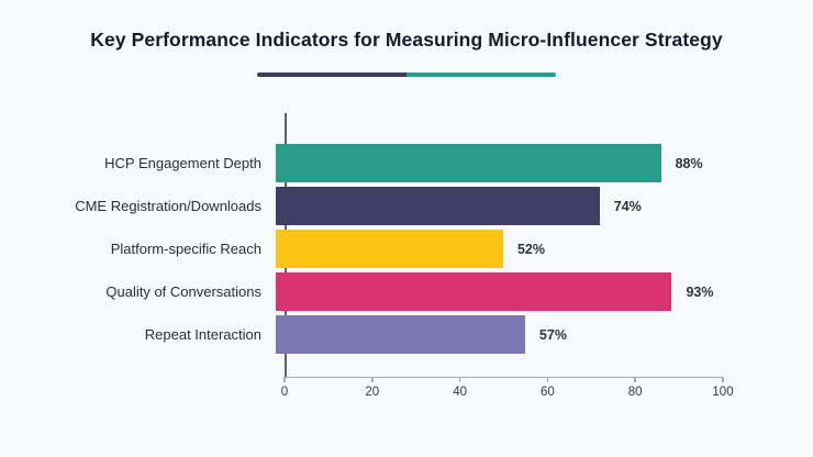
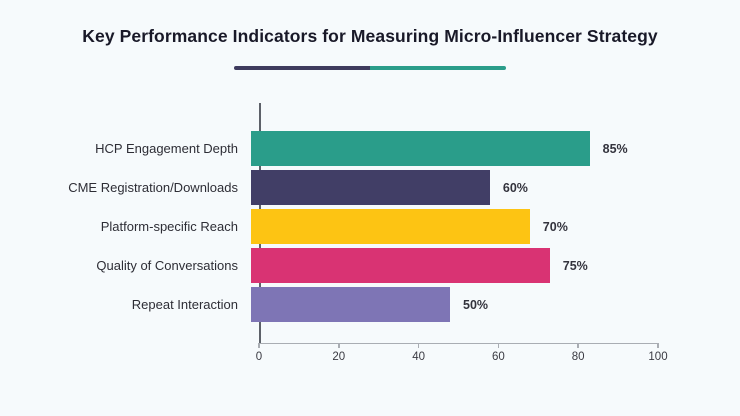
HCP Engagement Depth: 88% -> 85%
CME Registration/Downloads: 74% -> 60%
Platform-specific Reach: 52% -> 70%
Quality of Conversations: 93% -> 75%
Repeat Interaction: 57% -> 50%
